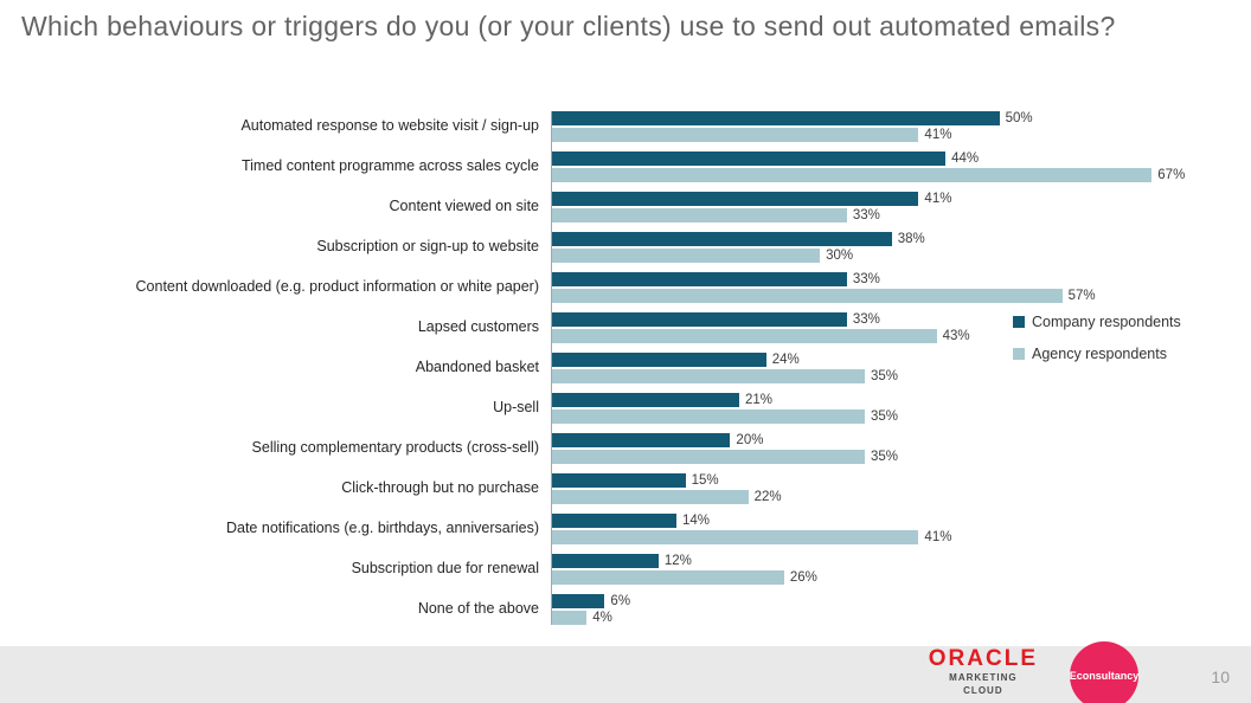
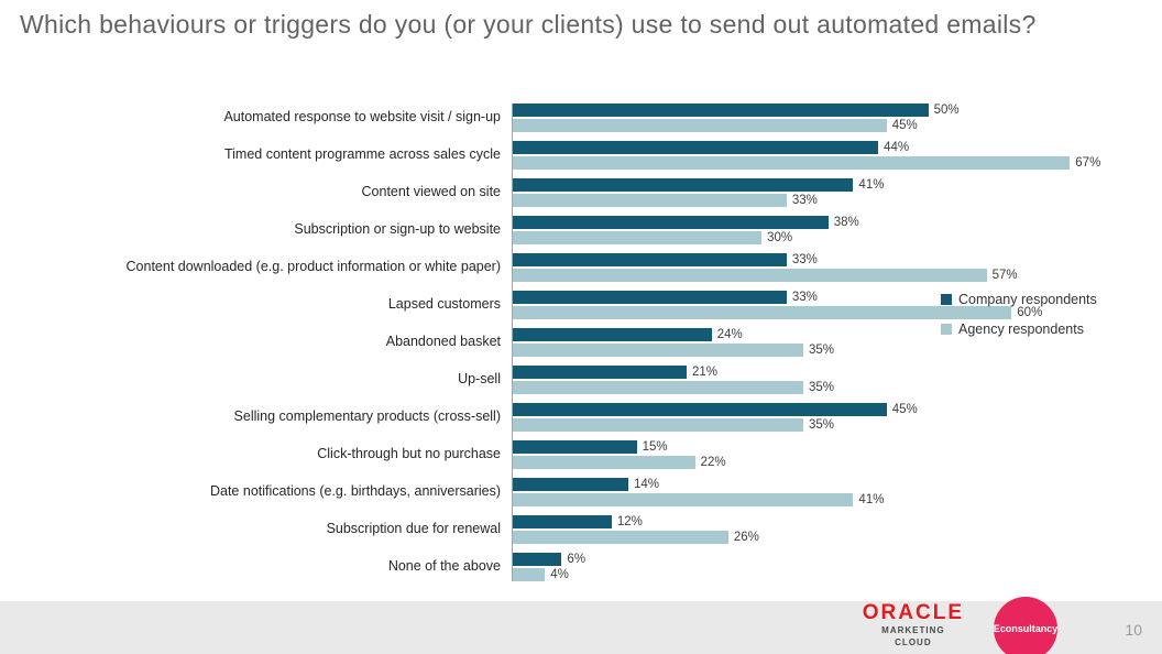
Agency respondents/Automated response to website visit / sign-up: 41% -> 45%
Agency respondents/Lapsed customers: 43% -> 60%
Company respondents/Selling complementary products (cross-sell): 20% -> 45%
